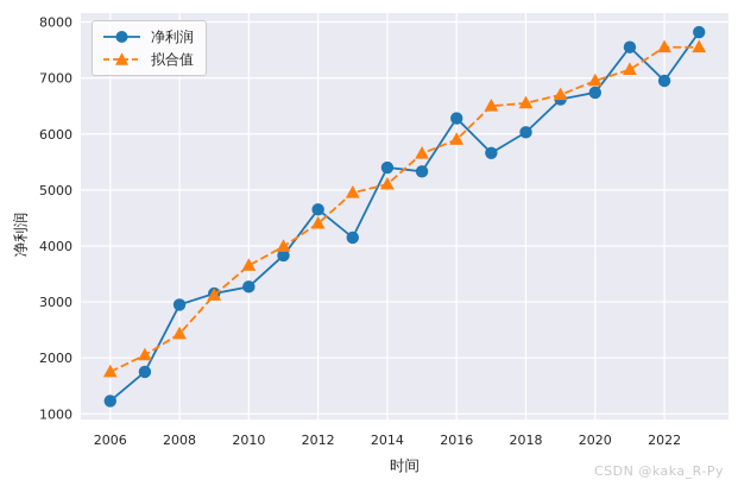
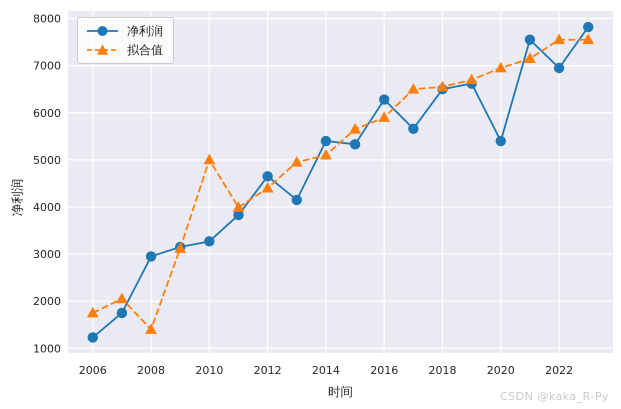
拟合值/2008: 2400 -> 1400
拟合值/2010: 3600 -> 5000
净利润/2018: 6000 -> 6500
净利润/2020: 6700 -> 5400
